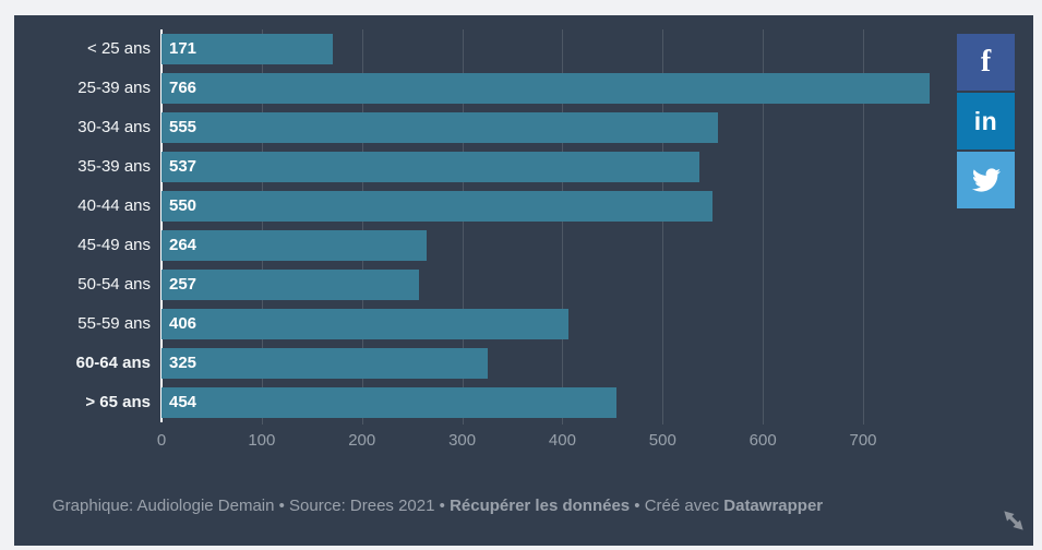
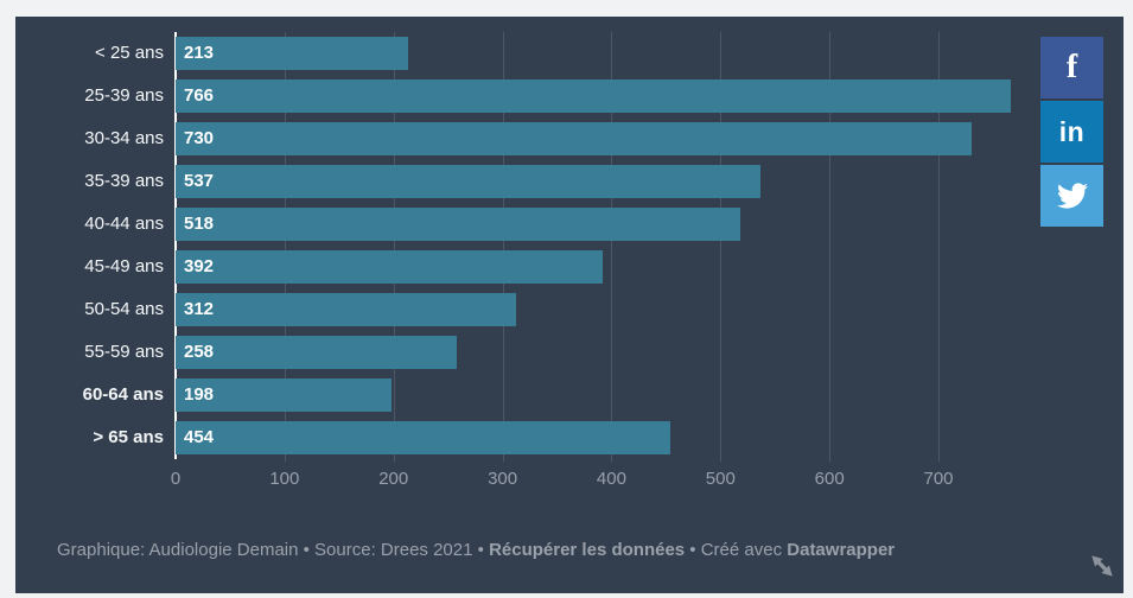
< 25 ans: 171 -> 213
30-34 ans: 555 -> 730
40-44 ans: 550 -> 518
45-49 ans: 264 -> 392
50-54 ans: 257 -> 312
55-59 ans: 406 -> 258
60-64 ans: 325 -> 198
